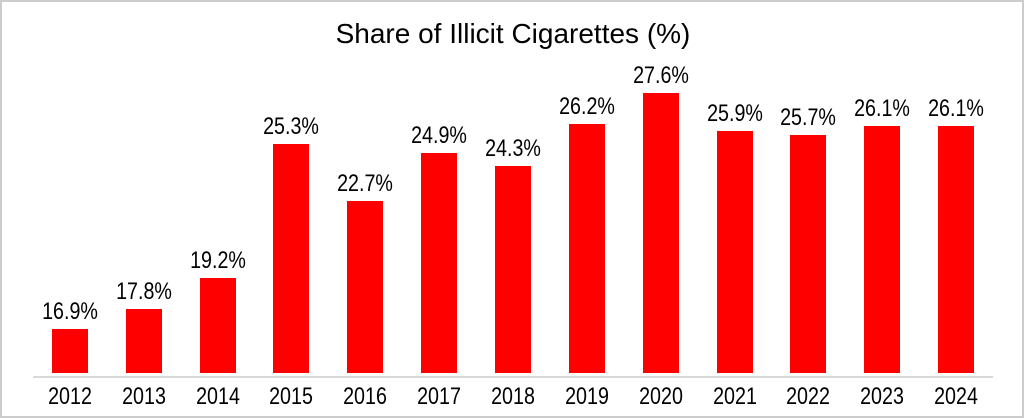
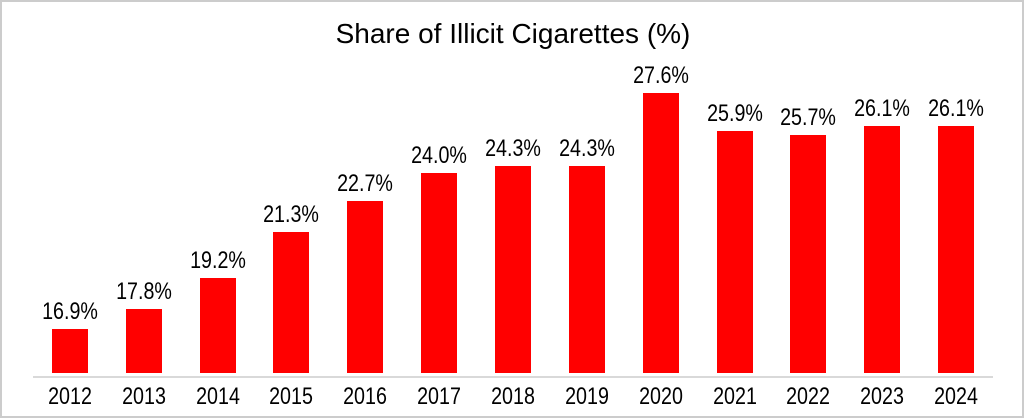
2015: 25.3% -> 21.3%
2017: 24.9% -> 24.0%
2019: 26.2% -> 24.3%
